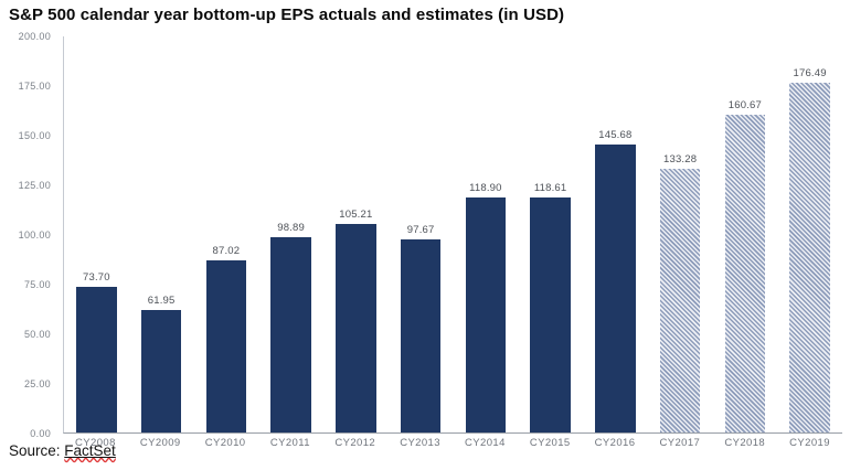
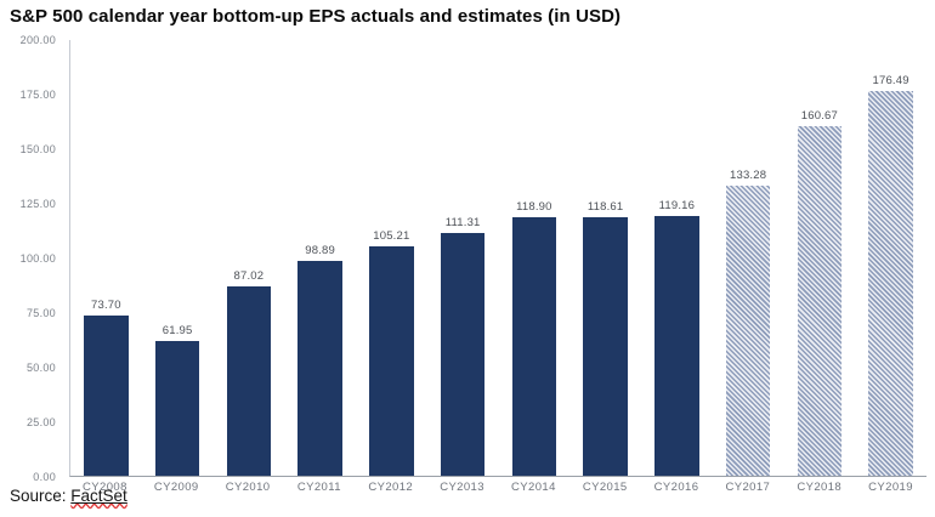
CY2013: 97.67 -> 111.31
CY2016: 145.68 -> 119.16
